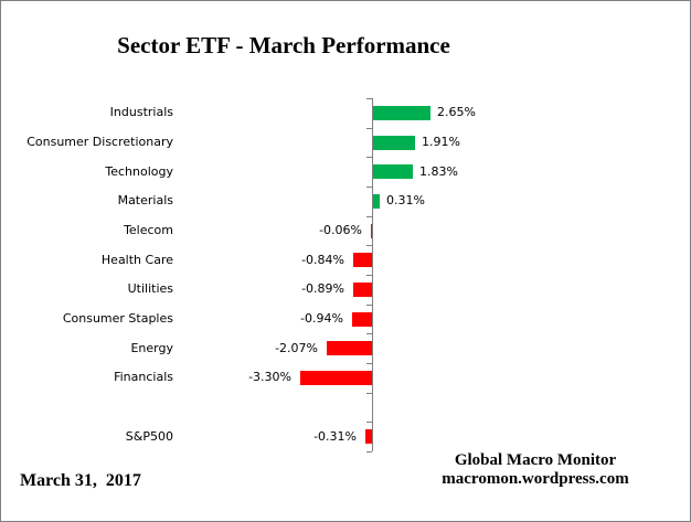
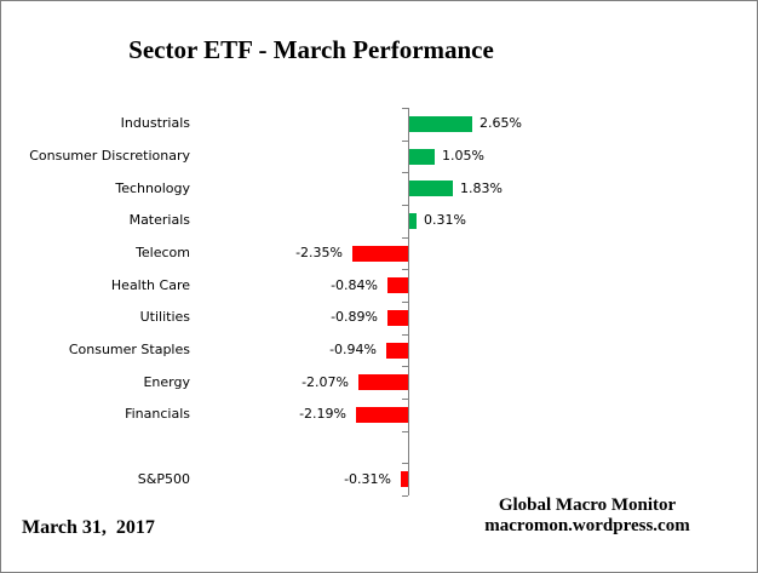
Consumer Discretionary: 1.91% -> 1.05%
Telecom: -0.06% -> -2.35%
Financials: -3.30% -> -2.19%
